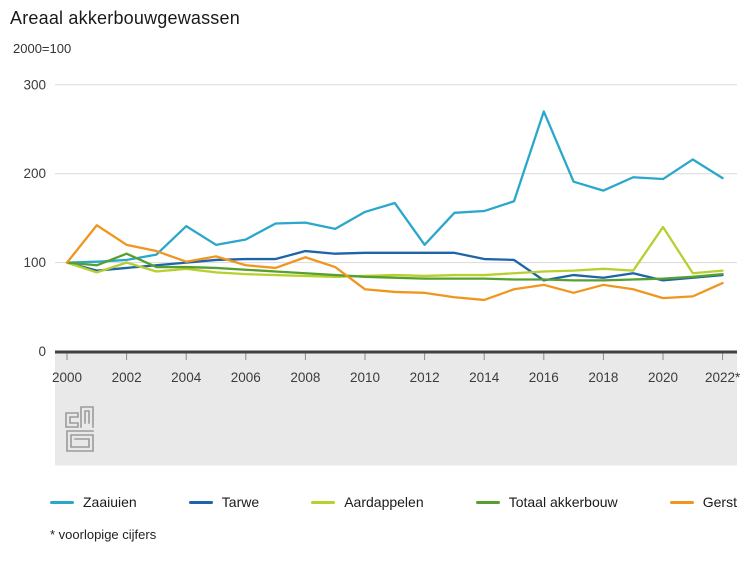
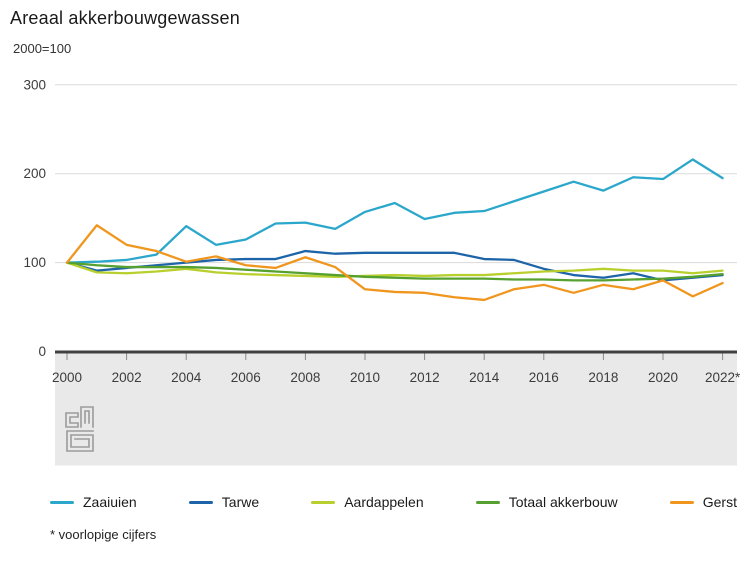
Aardappelen/2002: 100 -> 90
Totaal akkerbouw/2002: 110 -> 100
Zaaiuien/2012: 120 -> 150
Zaaiuien/2016: 270 -> 180
Tarwe/2016: 80 -> 90
Aardappelen/2020: 140 -> 90
Gerst/2020: 60 -> 80
